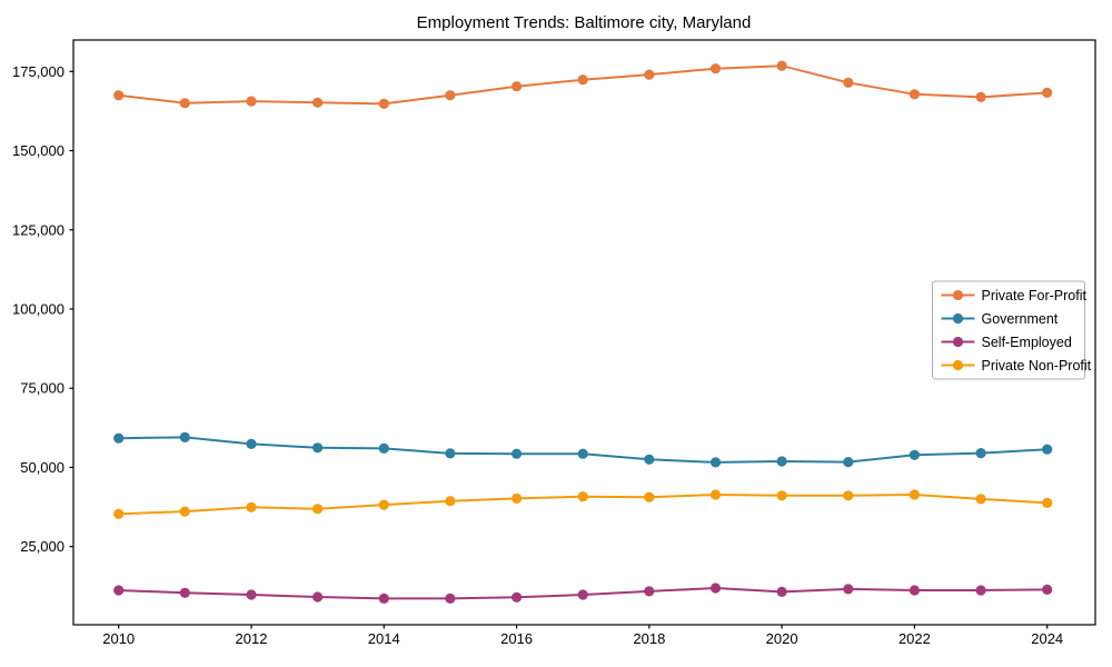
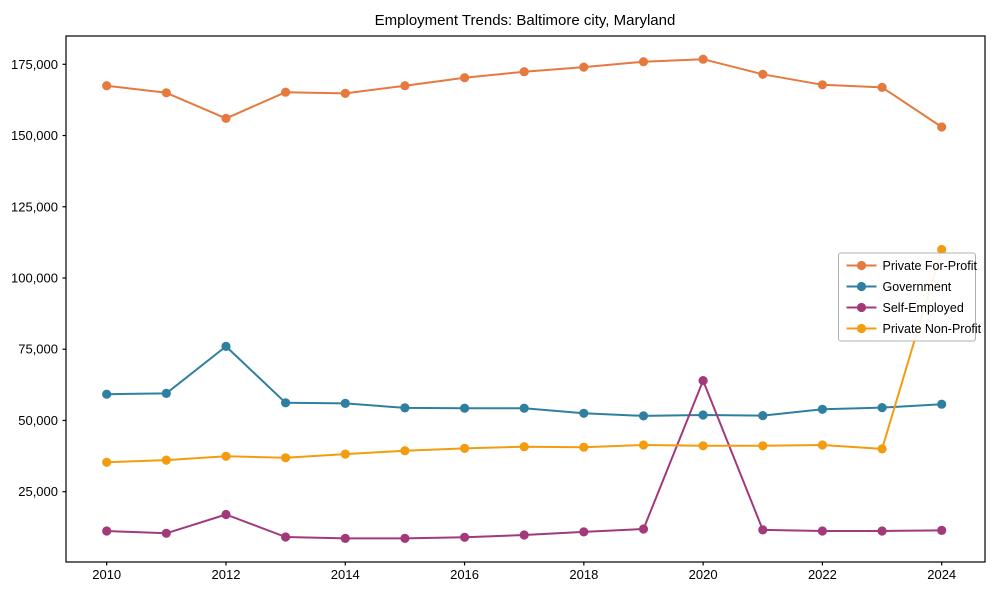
Private For-Profit/2012: 166000 -> 156000
Government/2012: 57000 -> 76000
Self-Employed/2012: 10000 -> 17000
Self-Employed/2020: 11000 -> 64000
Private For-Profit/2024: 168000 -> 153000
Private Non-Profit/2024: 39000 -> 110000
